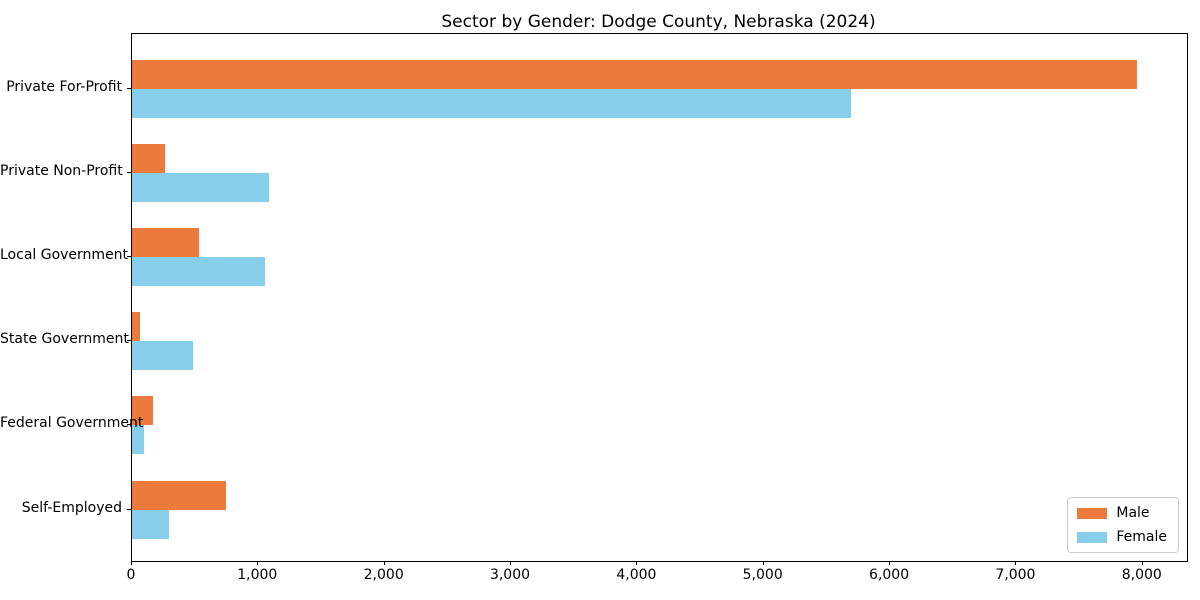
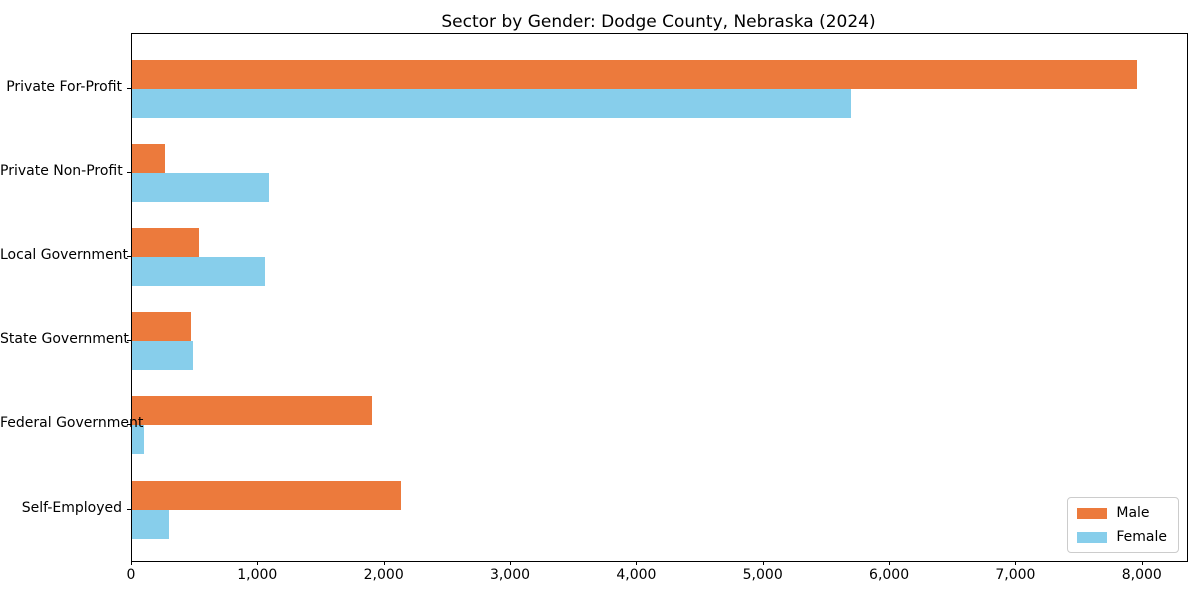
Male/State Government: 60 -> 470
Male/Federal Government: 160 -> 1900
Male/Self-Employed: 740 -> 2130
